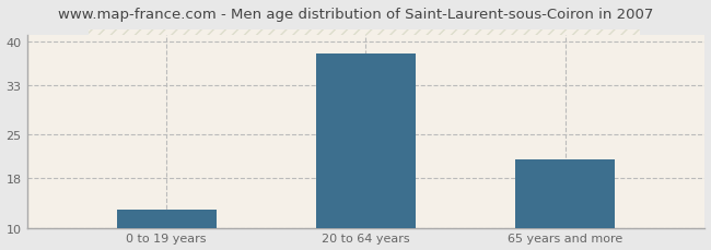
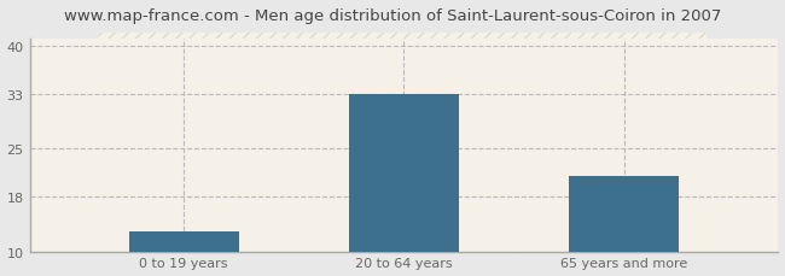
20 to 64 years: 38 -> 33
